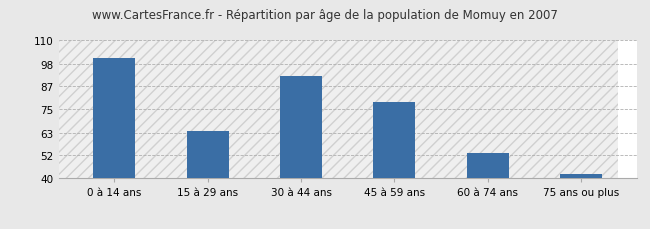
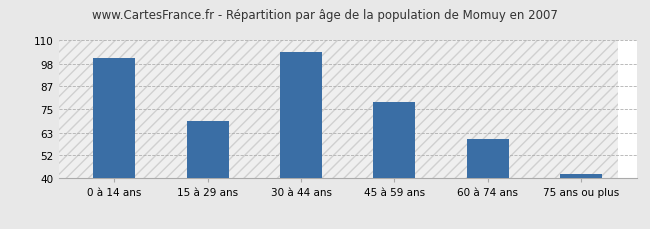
15 à 29 ans: 64 -> 69
30 à 44 ans: 92 -> 104
60 à 74 ans: 53 -> 60
